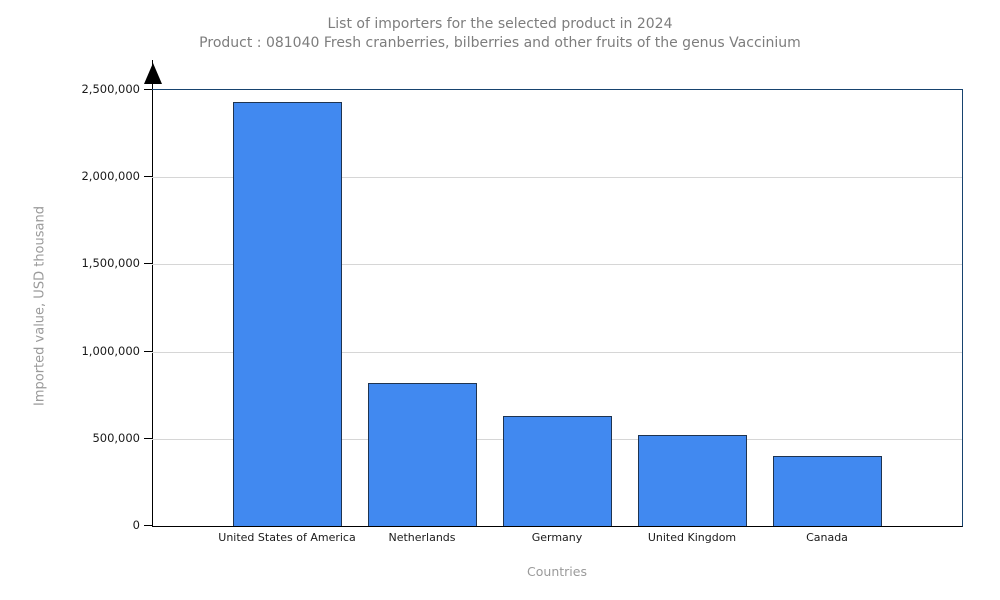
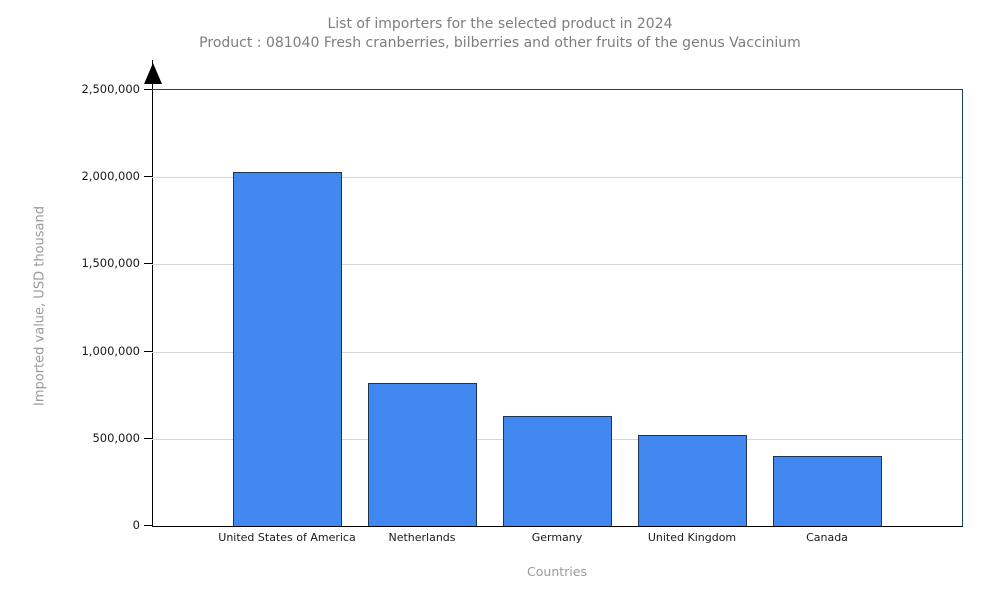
United States of America: 2430000 -> 2030000
